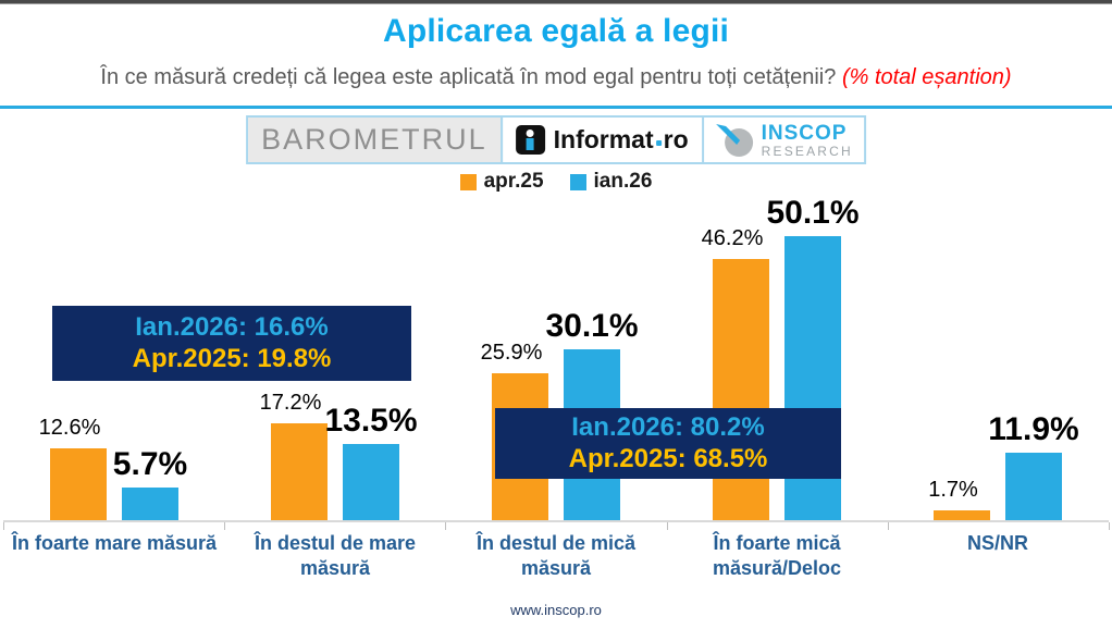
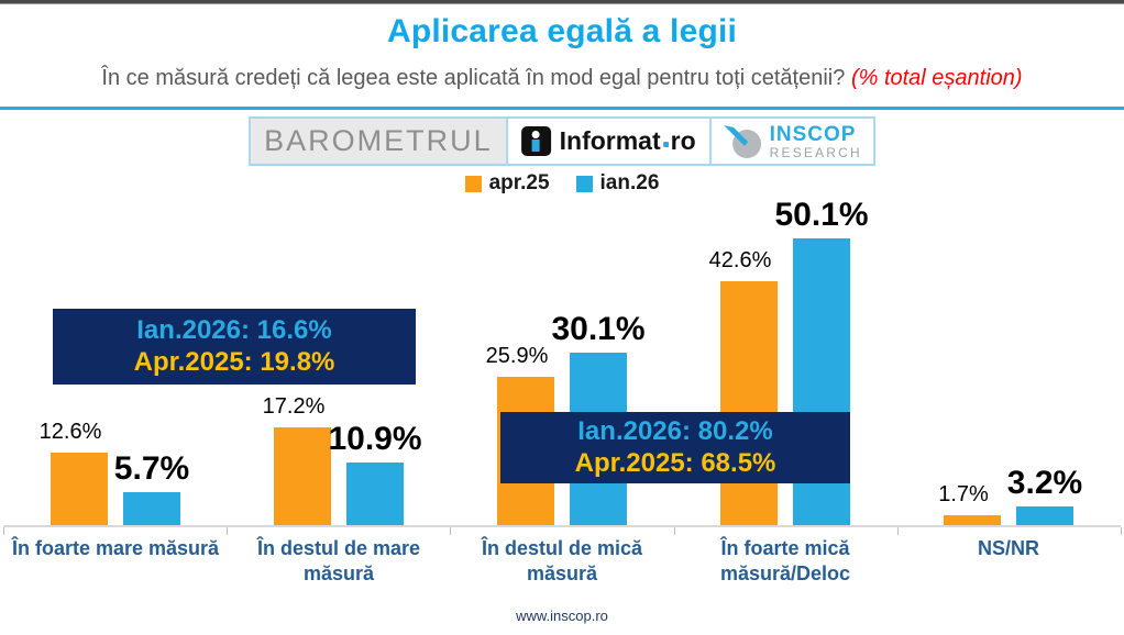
ian.26/În destul de mare măsură: 13.5% -> 10.9%
apr.25/În foarte mică măsură/Deloc: 46.2% -> 42.6%
ian.26/NS/NR: 11.9% -> 3.2%
